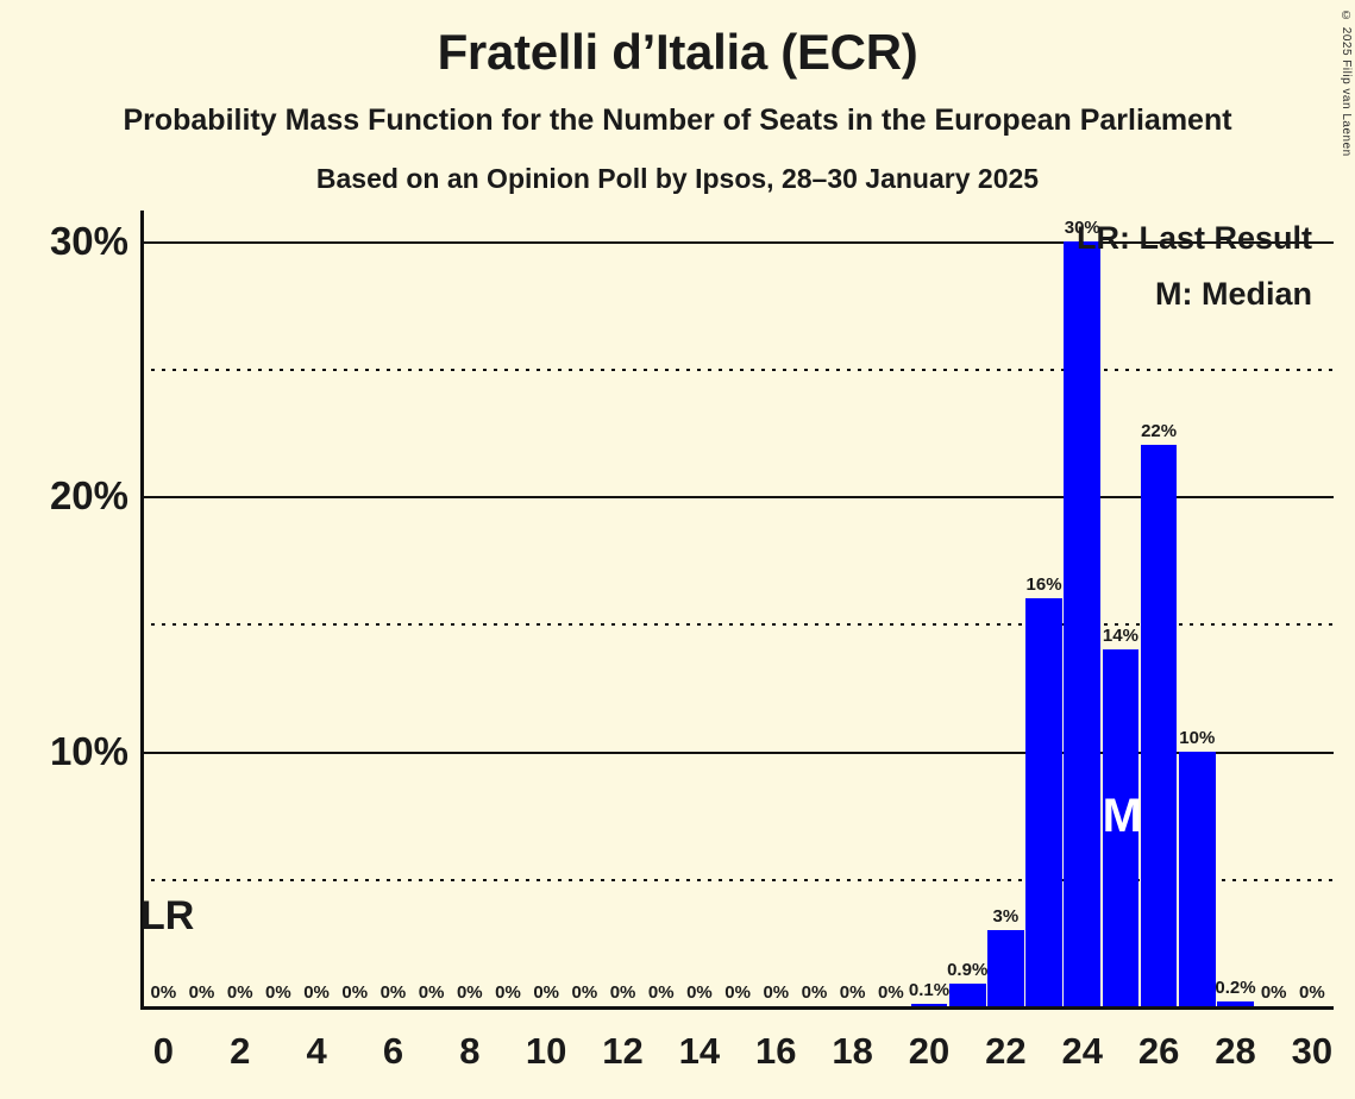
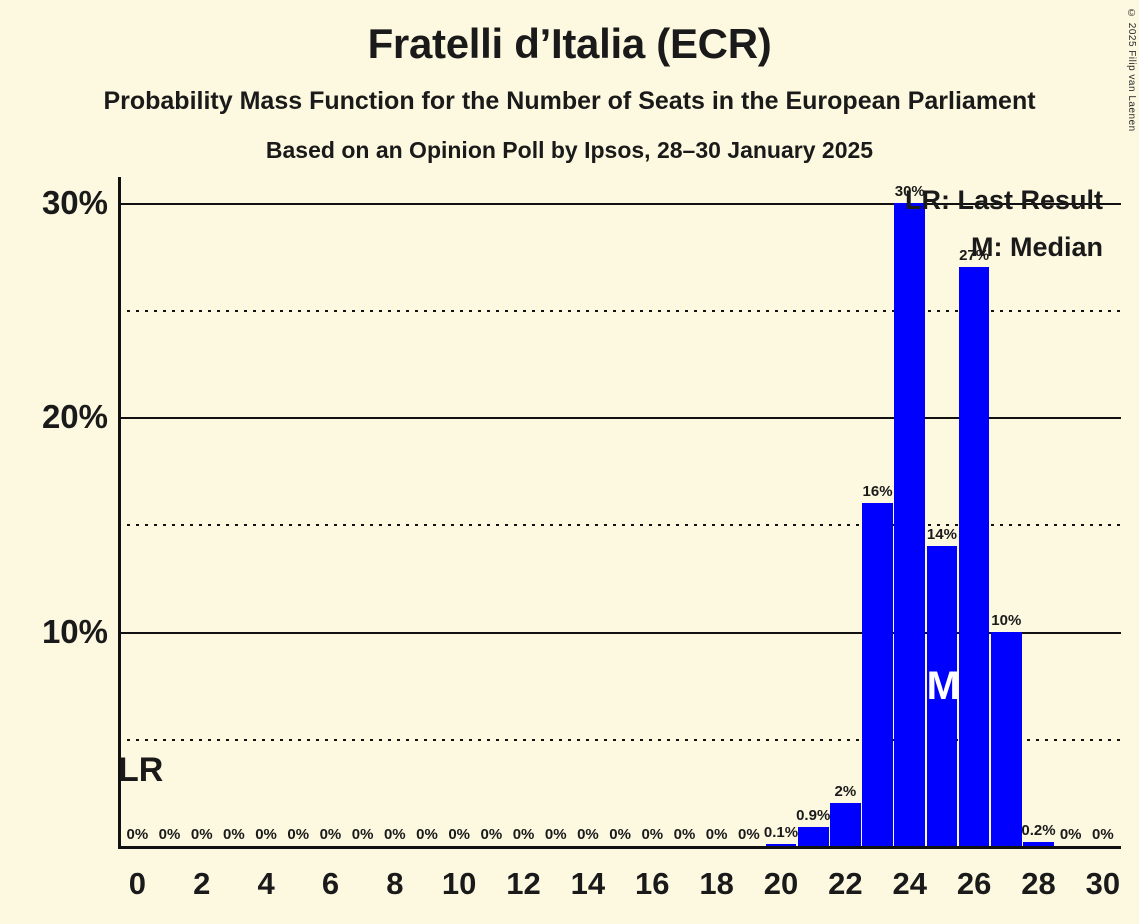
22: 3% -> 2%
26: 22% -> 27%
